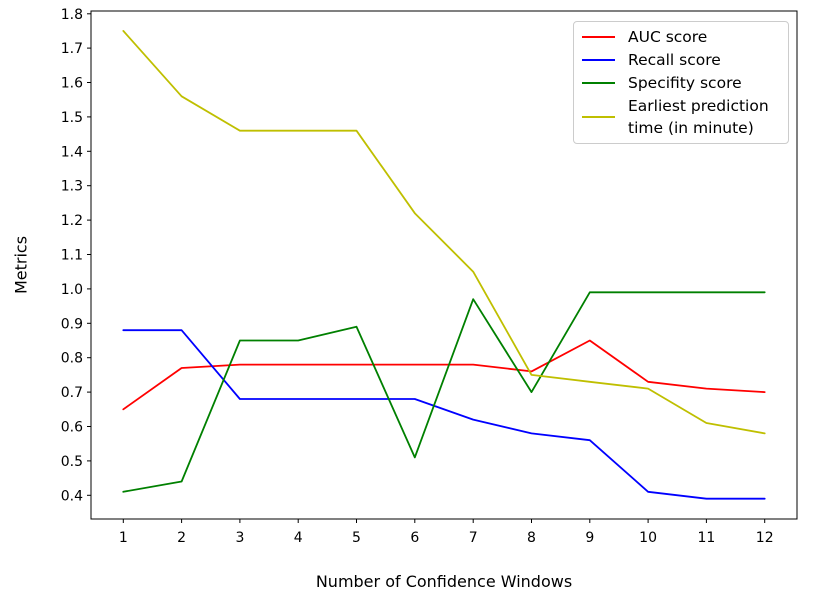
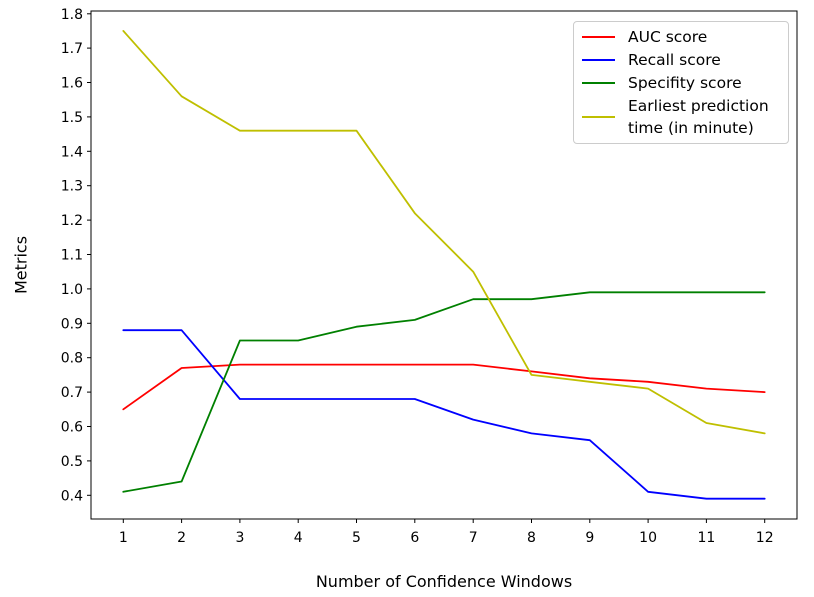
Specifity score/6: 0.51 -> 0.91
Specifity score/8: 0.70 -> 0.97
AUC score/9: 0.85 -> 0.74
